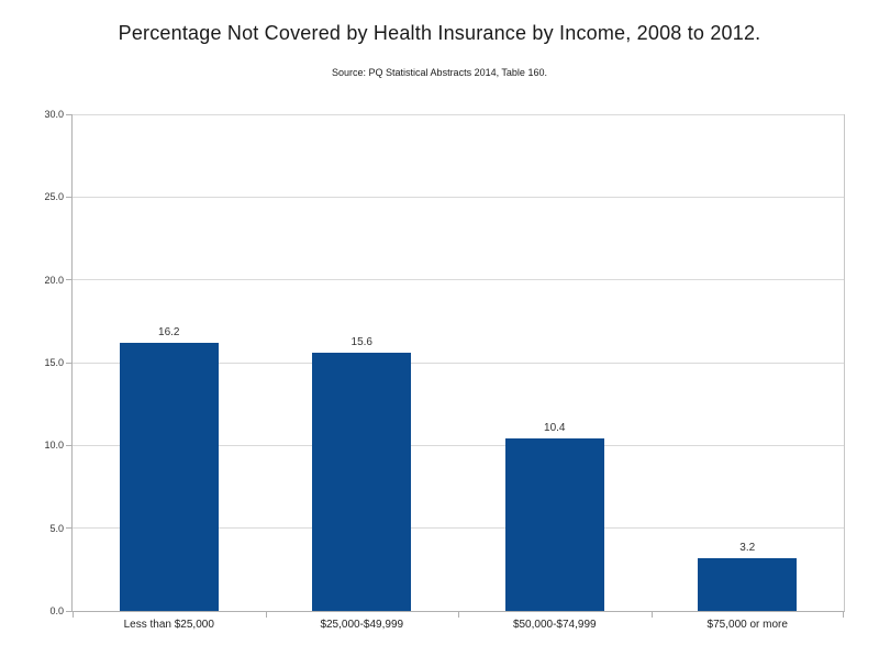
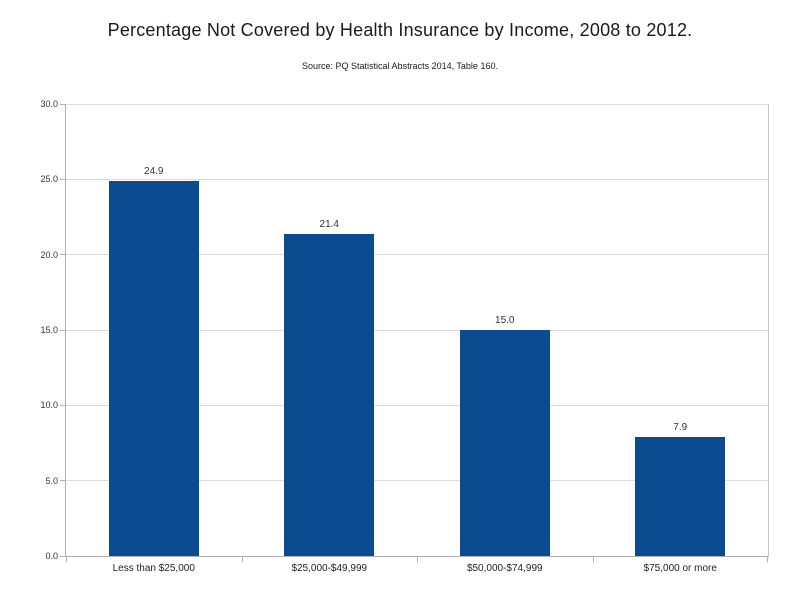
Less than $25,000: 16.2 -> 24.9
$25,000-$49,999: 15.6 -> 21.4
$50,000-$74,999: 10.4 -> 15.0
$75,000 or more: 3.2 -> 7.9
